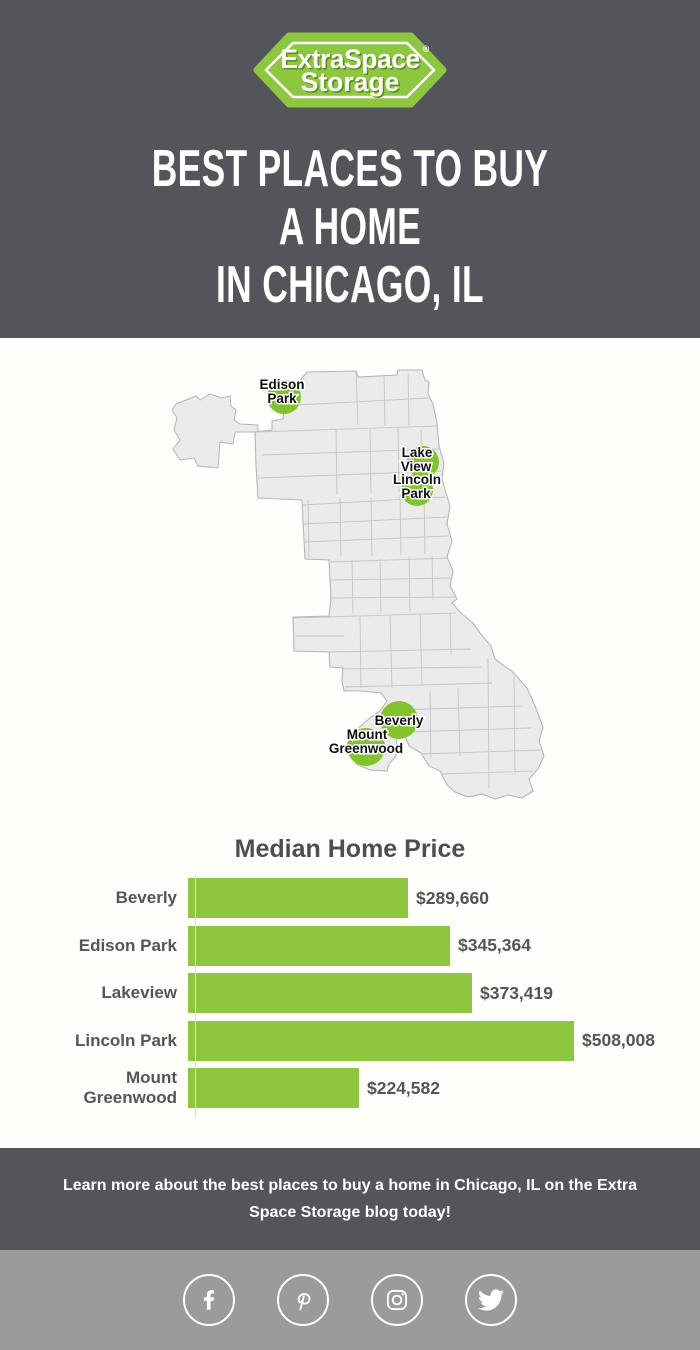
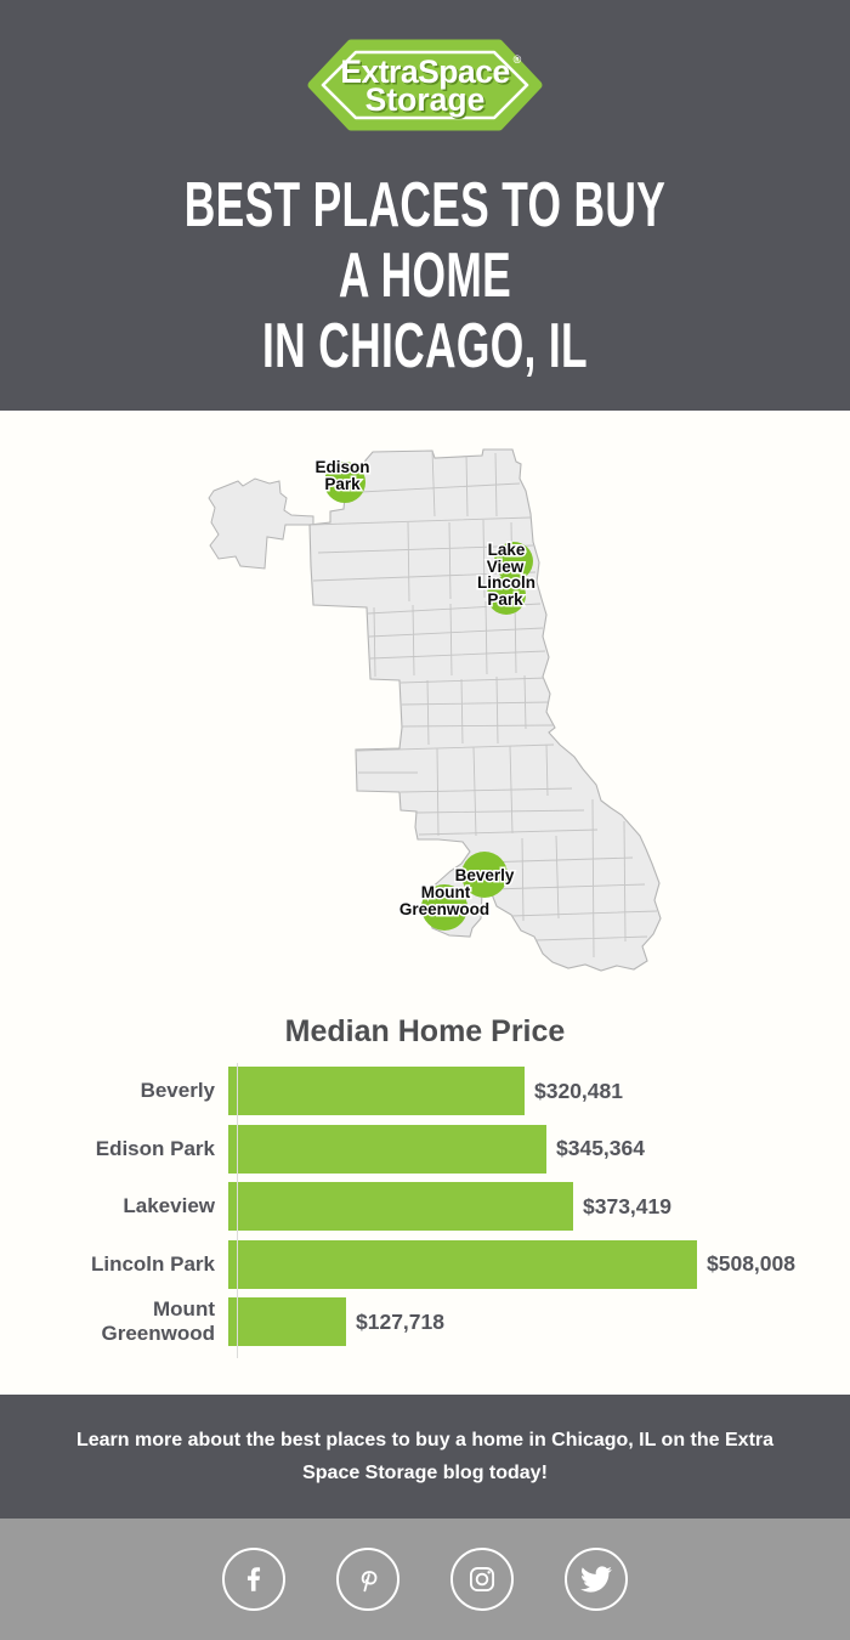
Beverly: $289,660 -> $320,481
Mount Greenwood: $224,582 -> $127,718
